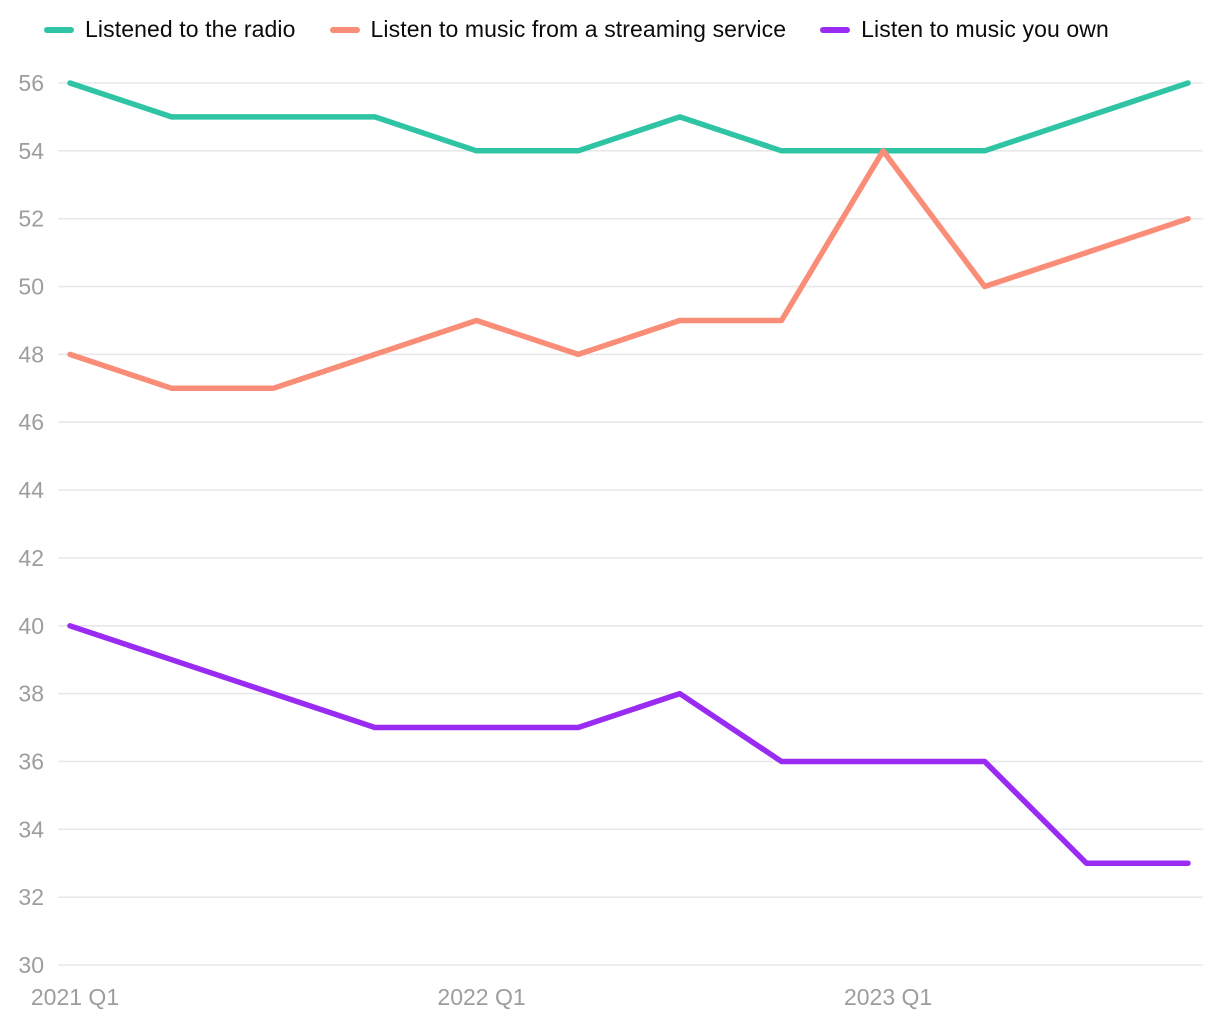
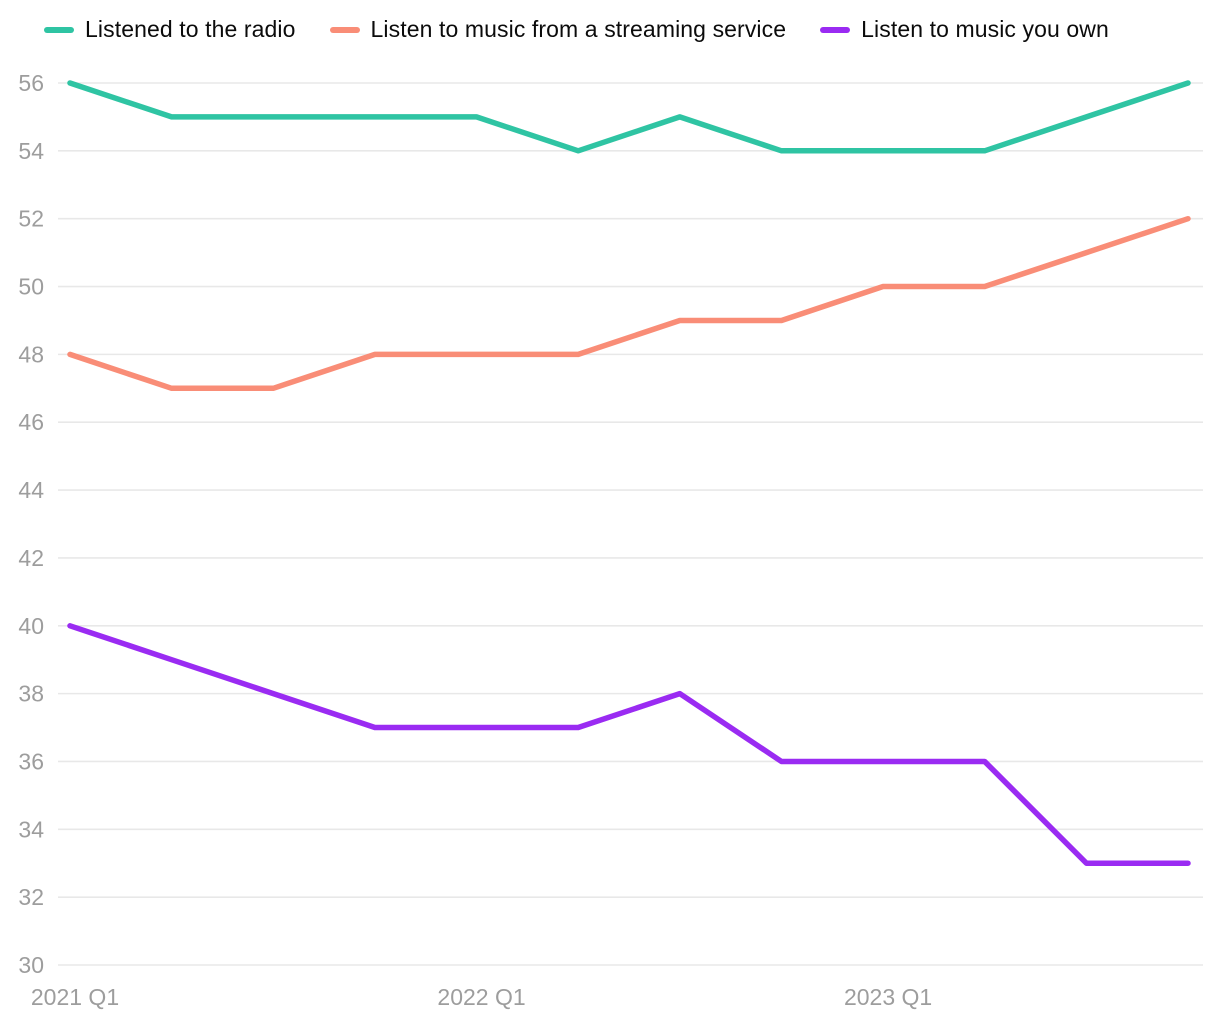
Listened to the radio/2022 Q1: 54 -> 55
Listen to music from a streaming service/2022 Q1: 49 -> 48
Listen to music from a streaming service/2023 Q1: 54 -> 50
